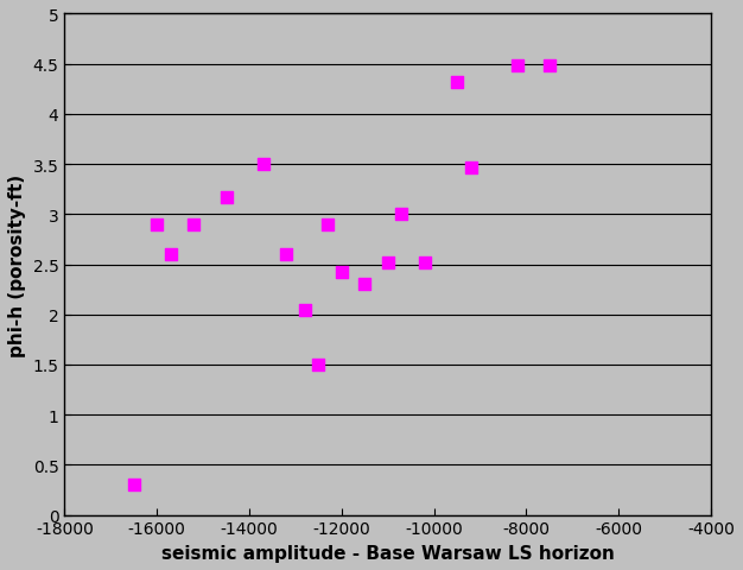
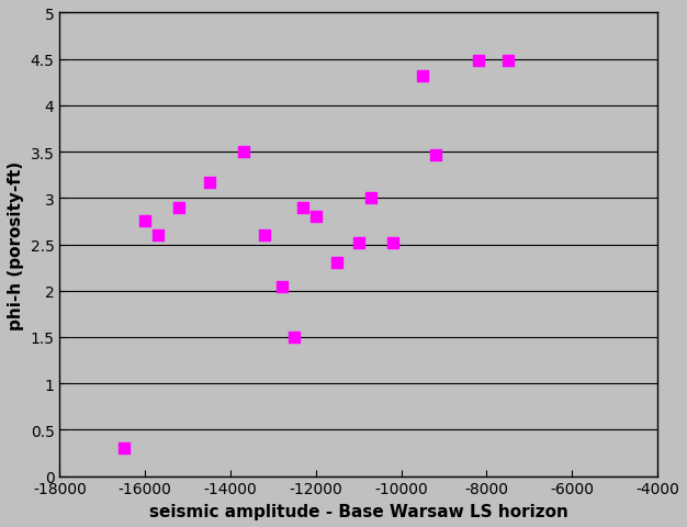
-16000: 2.90 -> 2.75
-12000: 2.42 -> 2.80
